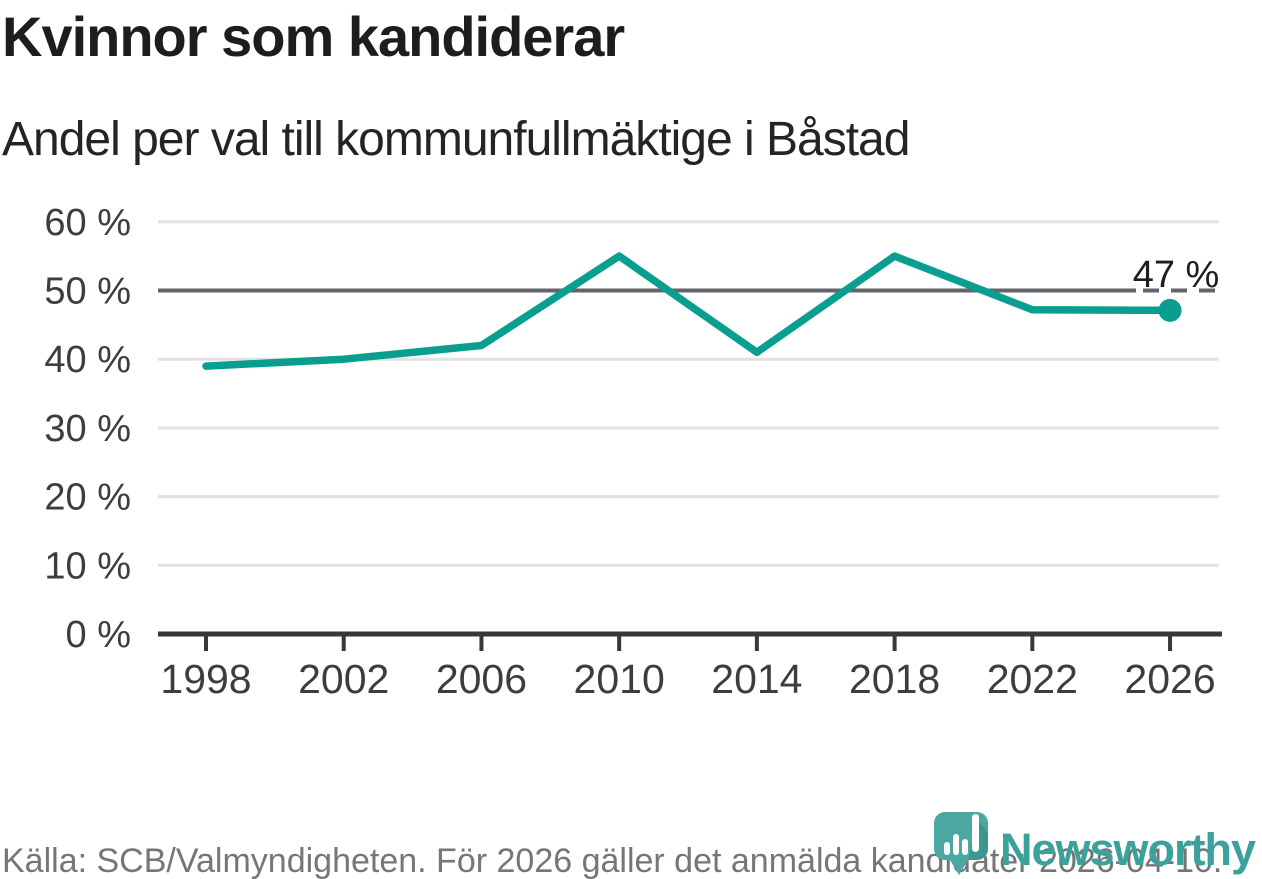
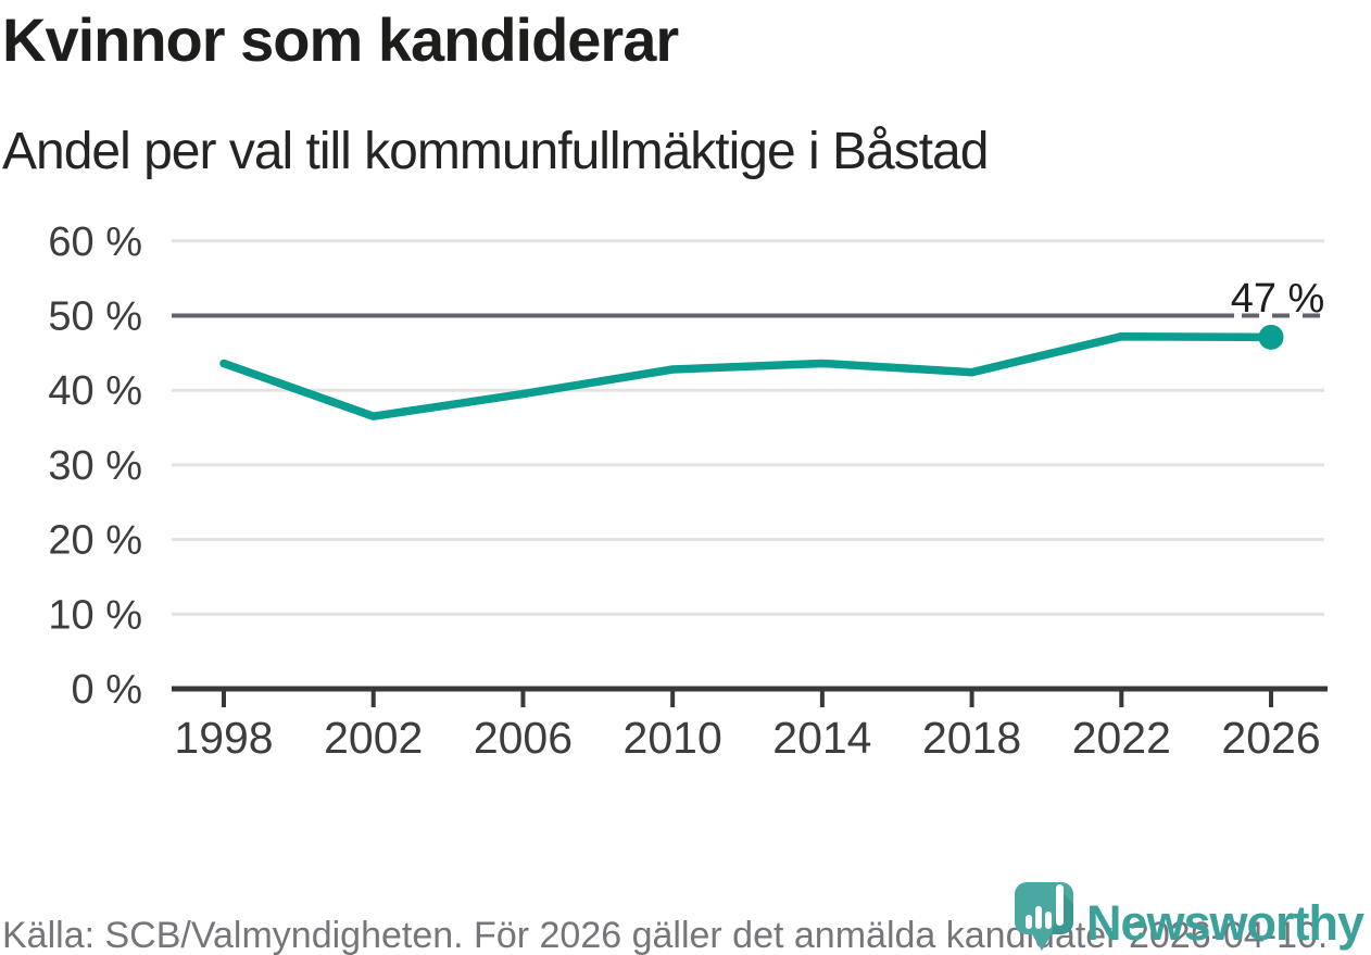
1998: 39% -> 44%
2002: 40% -> 36%
2006: 42% -> 40%
2010: 55% -> 43%
2014: 41% -> 44%
2018: 55% -> 42%
